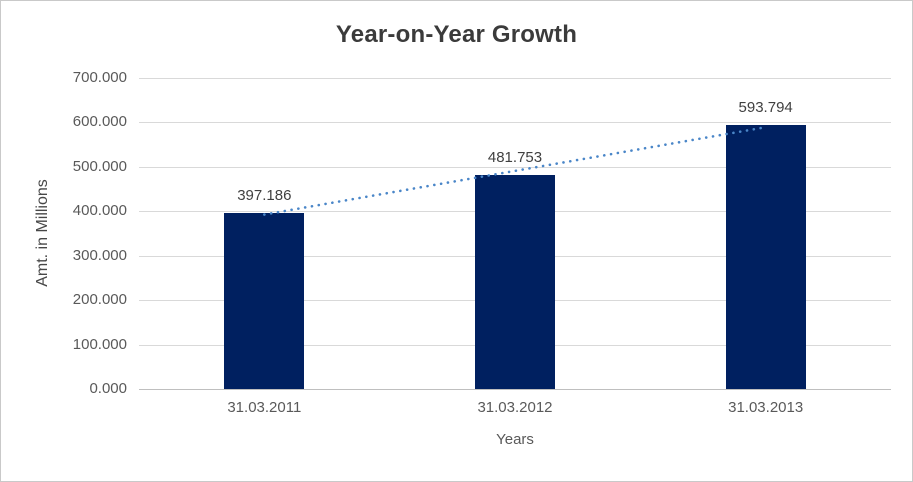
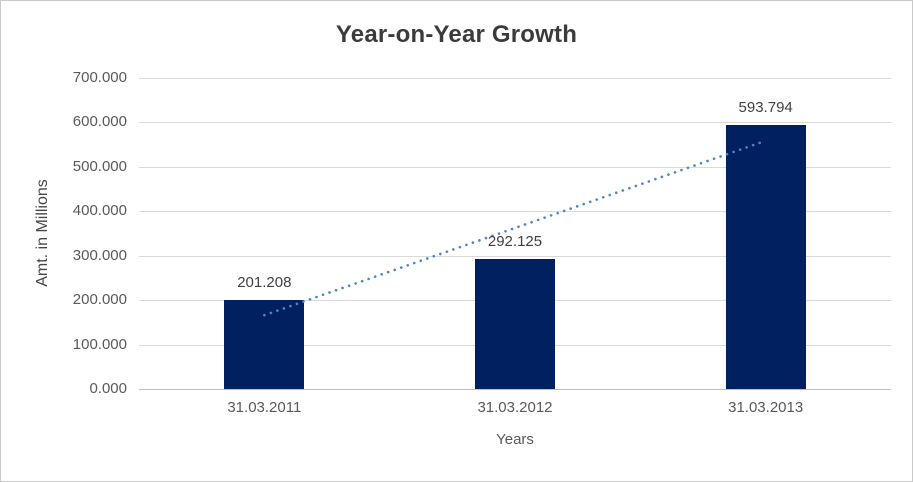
31.03.2011: 397.186 -> 201.208
31.03.2012: 481.753 -> 292.125
